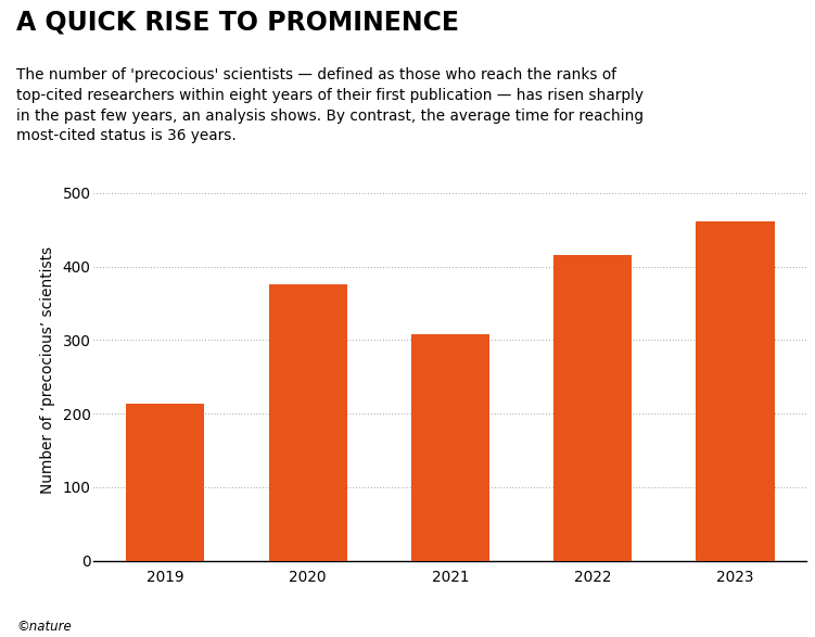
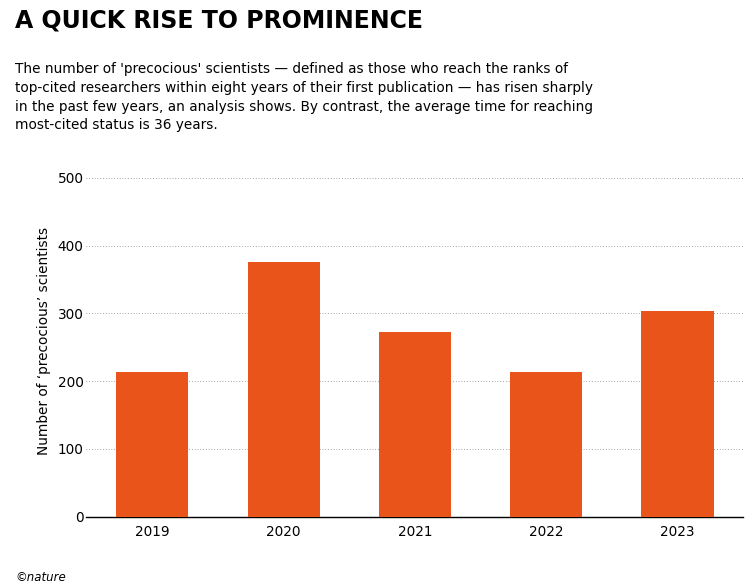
2021: 308 -> 272
2022: 415 -> 214
2023: 462 -> 304
